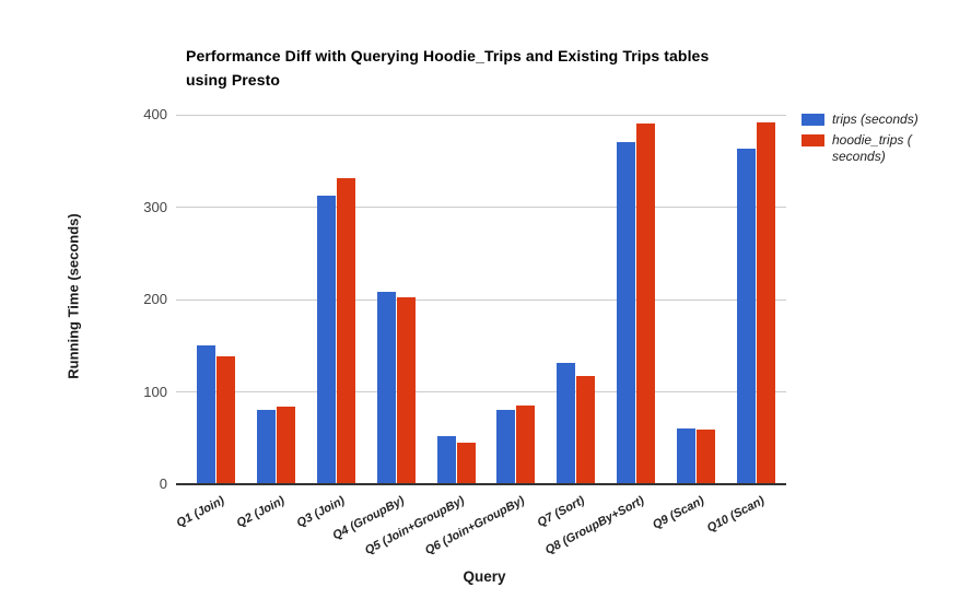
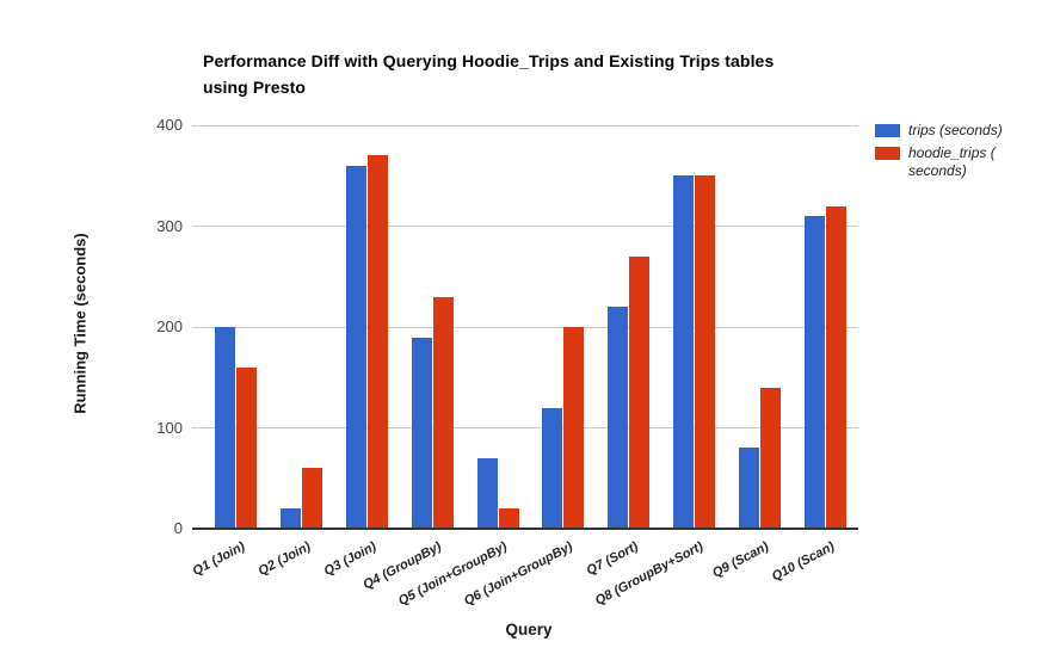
trips (seconds)/Q1 (Join): 150 -> 200
hoodie_trips ( seconds)/Q1 (Join): 140 -> 160
trips (seconds)/Q2 (Join): 80 -> 20
hoodie_trips ( seconds)/Q2 (Join): 80 -> 60
trips (seconds)/Q3 (Join): 310 -> 360
hoodie_trips ( seconds)/Q3 (Join): 330 -> 370
trips (seconds)/Q4 (GroupBy): 210 -> 190
hoodie_trips ( seconds)/Q4 (GroupBy): 200 -> 230
trips (seconds)/Q5 (Join+GroupBy): 50 -> 70
hoodie_trips ( seconds)/Q5 (Join+GroupBy): 40 -> 20
trips (seconds)/Q6 (Join+GroupBy): 80 -> 120
hoodie_trips ( seconds)/Q6 (Join+GroupBy): 80 -> 200
trips (seconds)/Q7 (Sort): 130 -> 220
hoodie_trips ( seconds)/Q7 (Sort): 120 -> 270
trips (seconds)/Q8 (GroupBy+Sort): 370 -> 350
hoodie_trips ( seconds)/Q8 (GroupBy+Sort): 390 -> 350
trips (seconds)/Q9 (Scan): 60 -> 80
hoodie_trips ( seconds)/Q9 (Scan): 60 -> 140
trips (seconds)/Q10 (Scan): 360 -> 310
hoodie_trips ( seconds)/Q10 (Scan): 390 -> 320
